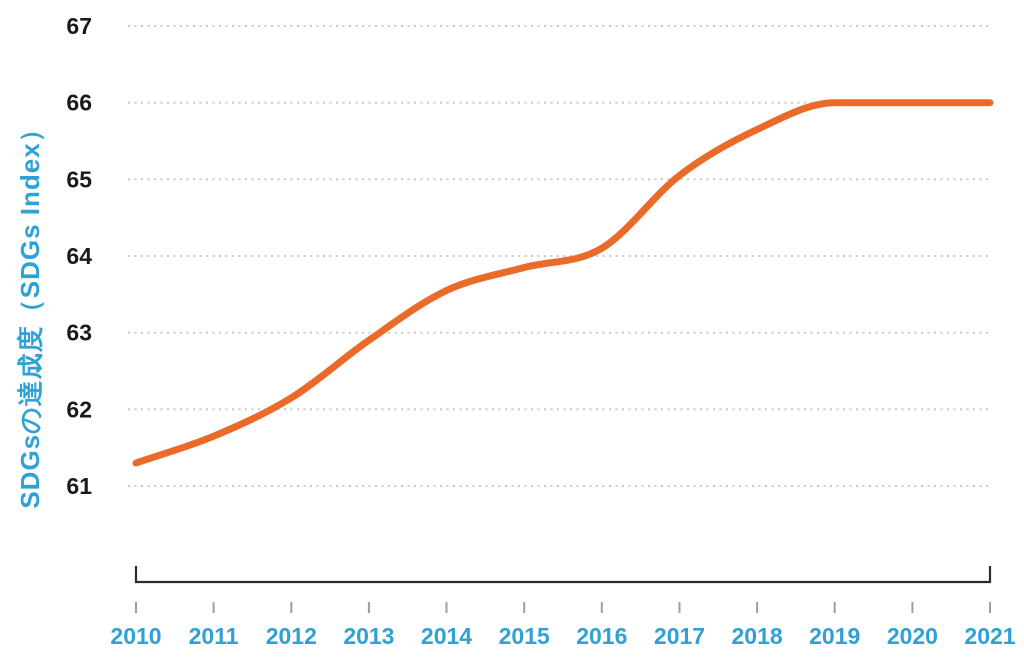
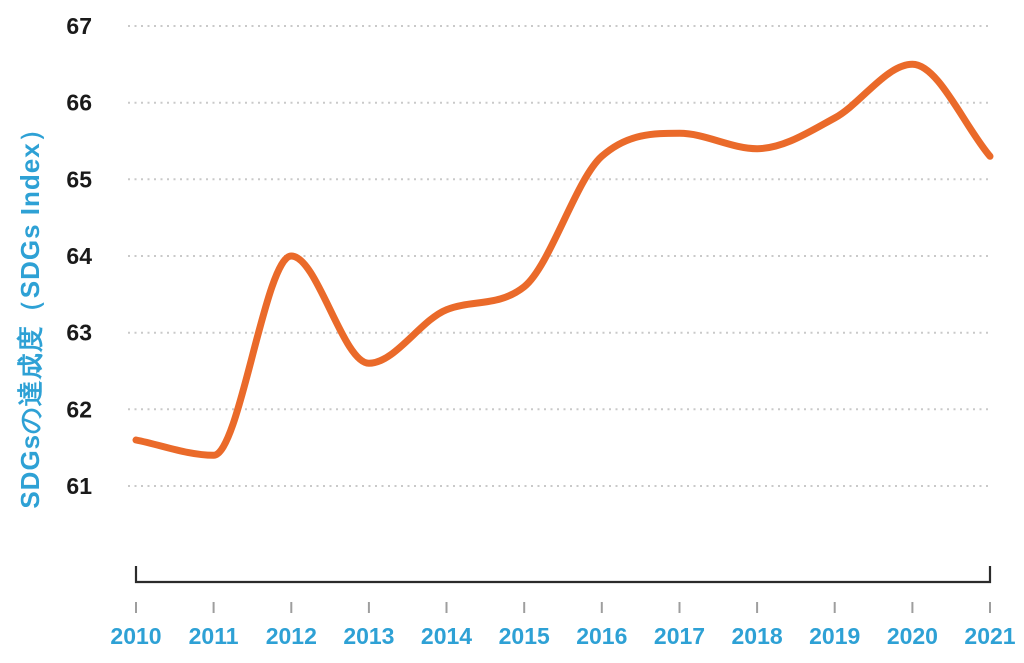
2010: 61.3 -> 61.6
2011: 61.6 -> 61.4
2012: 62.1 -> 64.0
2013: 62.9 -> 62.6
2014: 63.5 -> 63.3
2015: 63.9 -> 63.6
2016: 64.1 -> 65.3
2017: 65.0 -> 65.6
2018: 65.7 -> 65.4
2019: 66.0 -> 65.8
2020: 66.0 -> 66.5
2021: 66.0 -> 65.3
